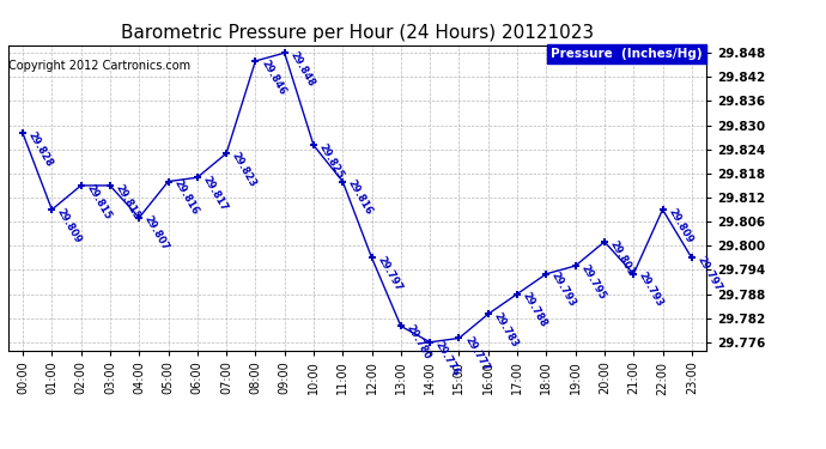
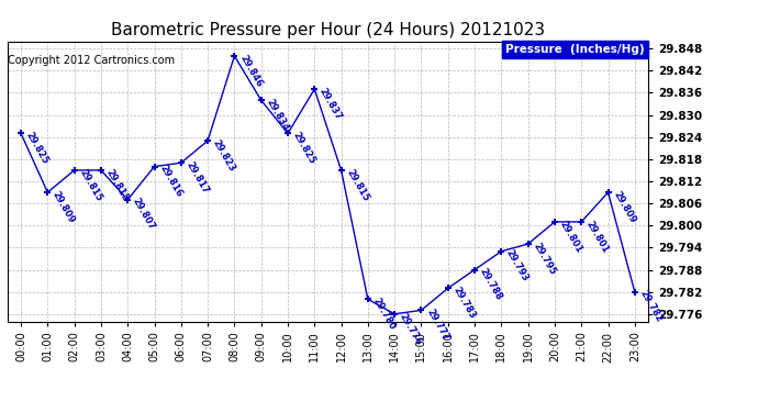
00:00: 29.828 -> 29.825
09:00: 29.848 -> 29.834
11:00: 29.816 -> 29.837
12:00: 29.797 -> 29.815
21:00: 29.793 -> 29.801
23:00: 29.797 -> 29.782
